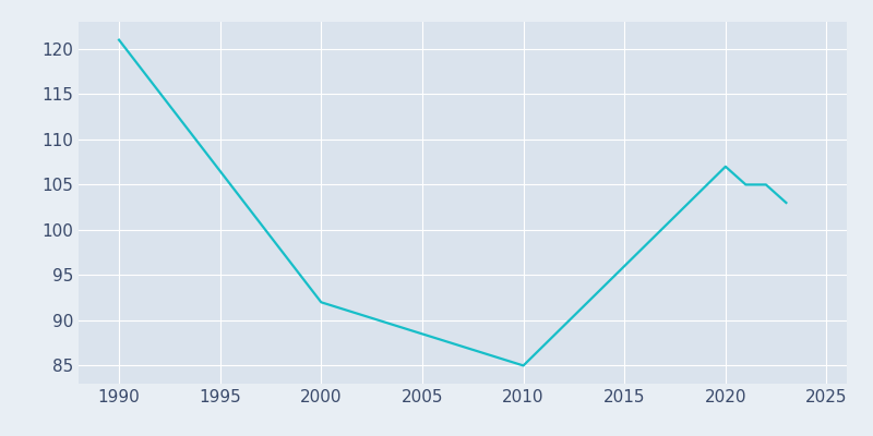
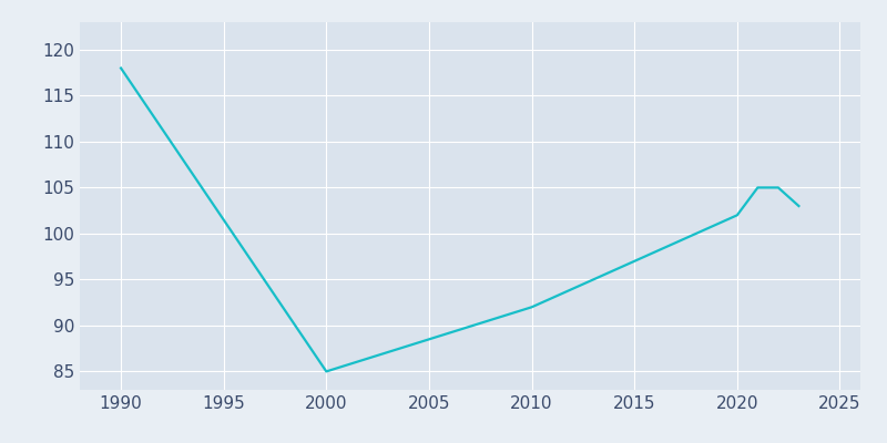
1990: 121 -> 118
2000: 92 -> 85
2010: 85 -> 92
2020: 107 -> 102
